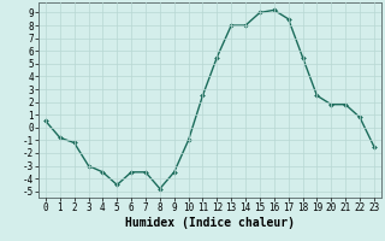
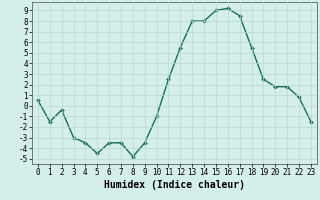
1: -0.8 -> -1.5
2: -1.2 -> -0.4
